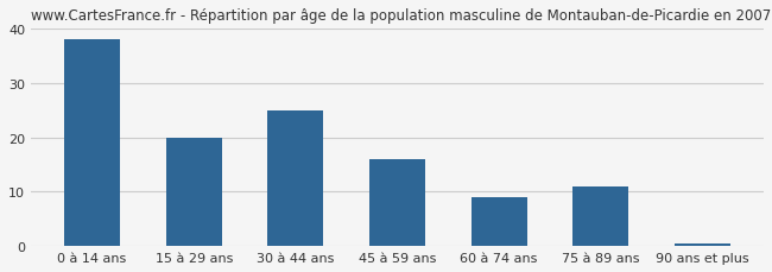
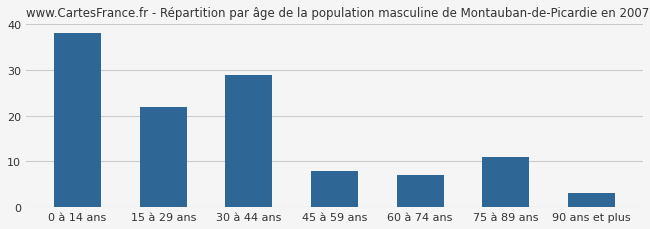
15 à 29 ans: 20.0 -> 22.0
30 à 44 ans: 25.0 -> 29.0
45 à 59 ans: 16.0 -> 8.0
60 à 74 ans: 9.0 -> 7.0
90 ans et plus: 0.5 -> 3.0
